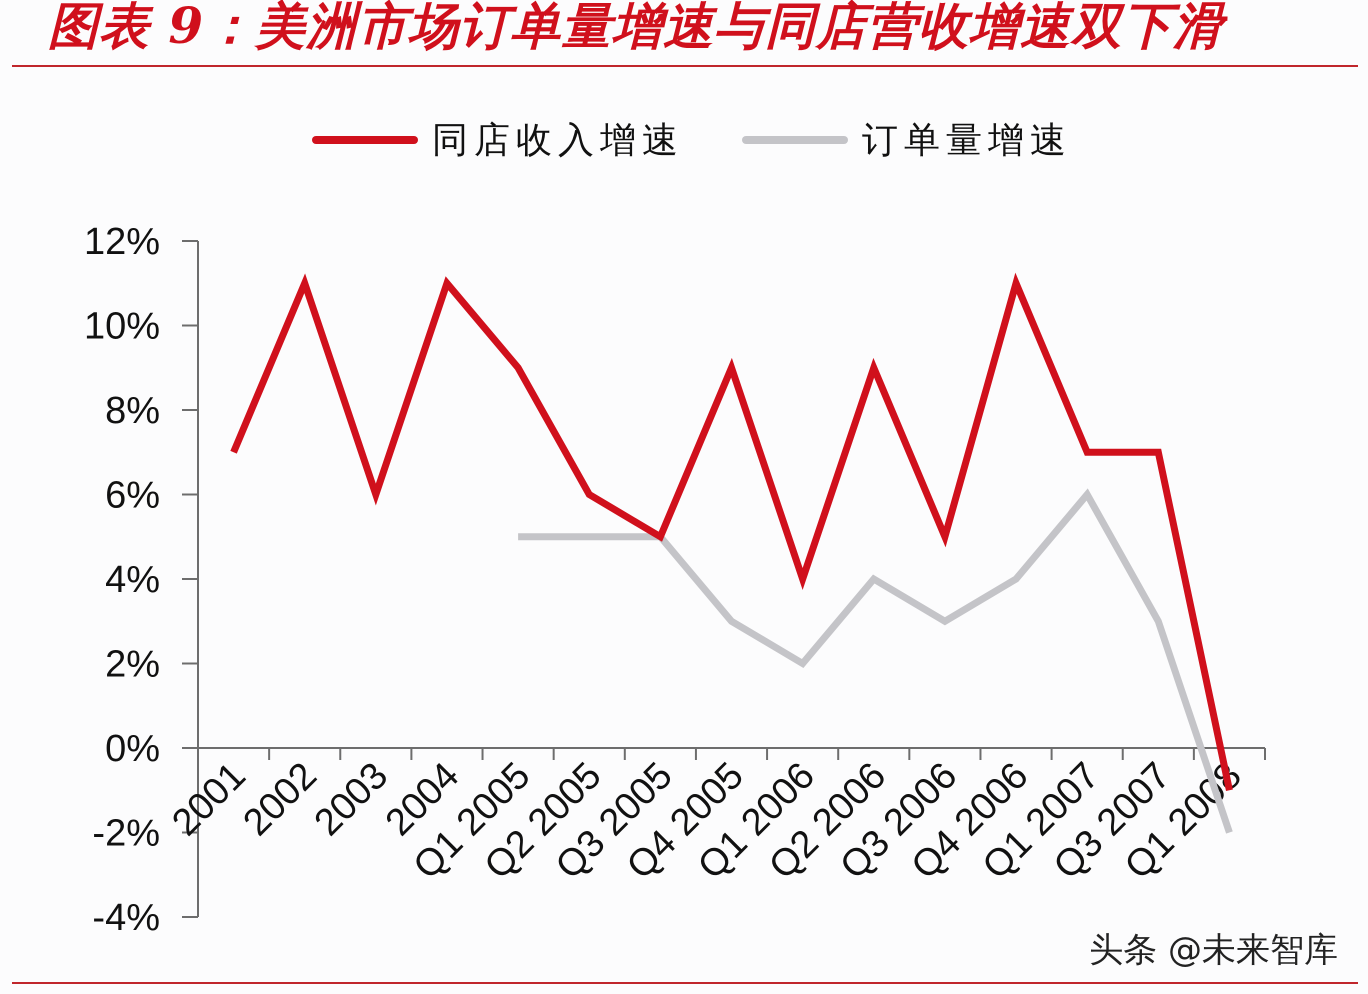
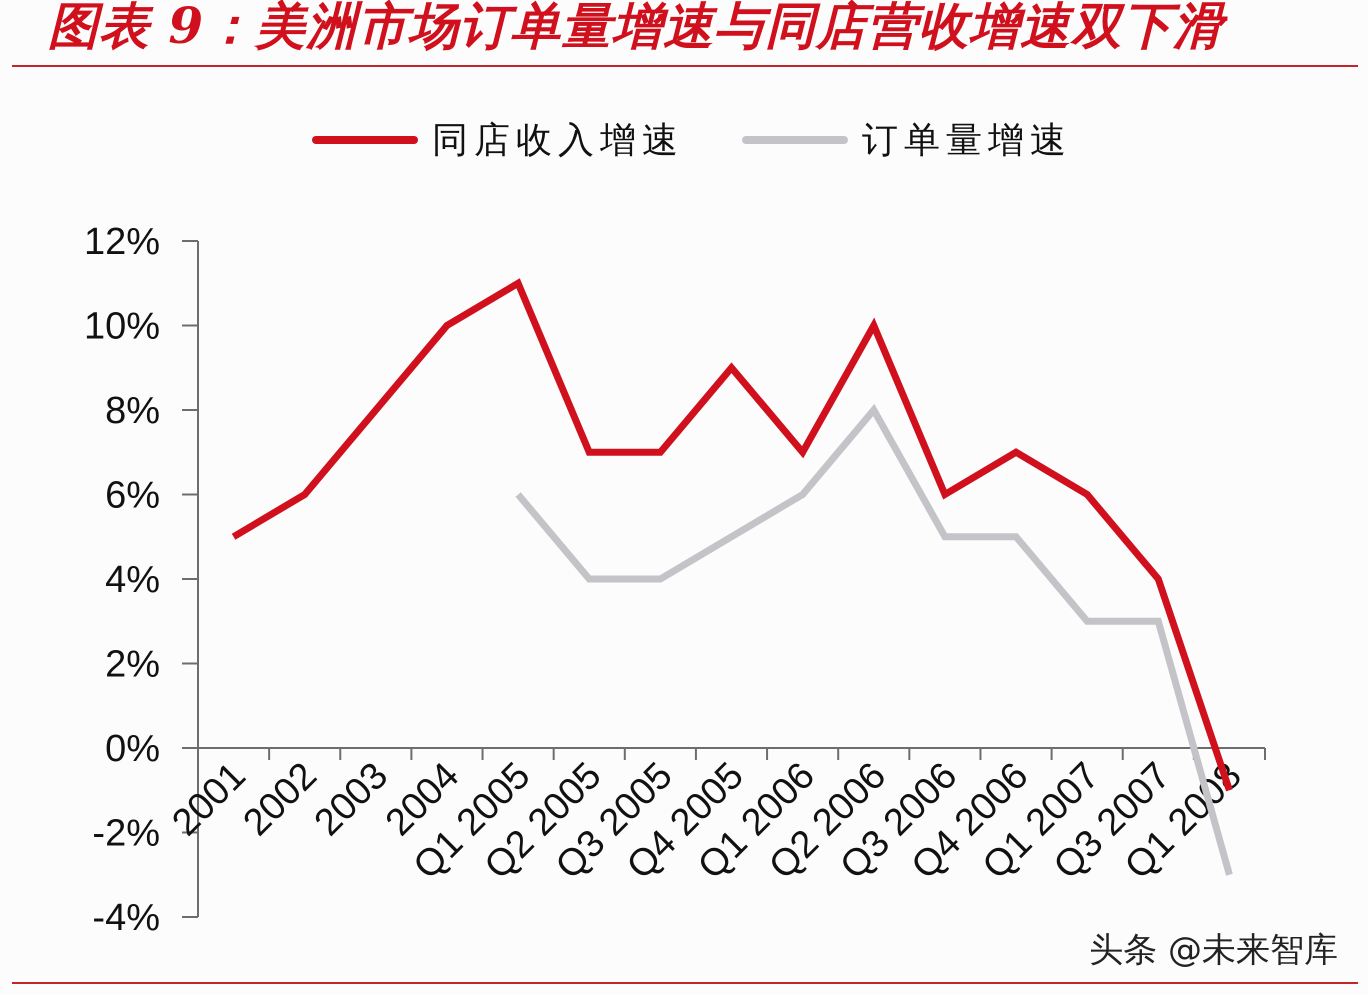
同店收入增速/2001: 7% -> 5%
同店收入增速/2002: 11% -> 6%
同店收入增速/2003: 6% -> 8%
同店收入增速/2004: 11% -> 10%
同店收入增速/Q1 2005: 9% -> 11%
订单量增速/Q1 2005: 5% -> 6%
同店收入增速/Q2 2005: 6% -> 7%
订单量增速/Q2 2005: 5% -> 4%
同店收入增速/Q3 2005: 5% -> 7%
订单量增速/Q3 2005: 5% -> 4%
订单量增速/Q4 2005: 3% -> 5%
同店收入增速/Q1 2006: 4% -> 7%
订单量增速/Q1 2006: 2% -> 6%
同店收入增速/Q2 2006: 9% -> 10%
订单量增速/Q2 2006: 4% -> 8%
同店收入增速/Q3 2006: 5% -> 6%
订单量增速/Q3 2006: 3% -> 5%
同店收入增速/Q4 2006: 11% -> 7%
订单量增速/Q4 2006: 4% -> 5%
同店收入增速/Q1 2007: 7% -> 6%
订单量增速/Q1 2007: 6% -> 3%
同店收入增速/Q3 2007: 7% -> 4%
订单量增速/Q1 2008: -2% -> -3%
